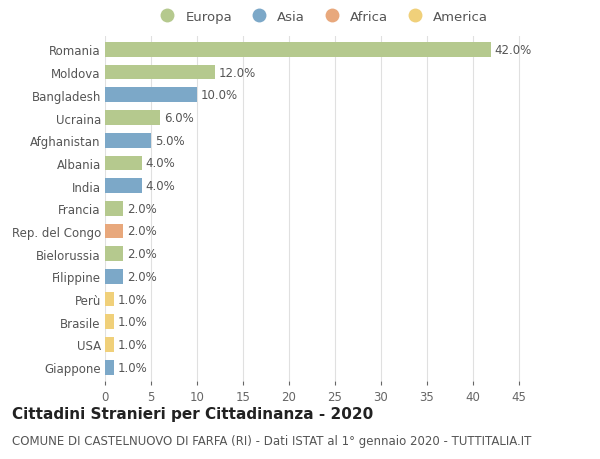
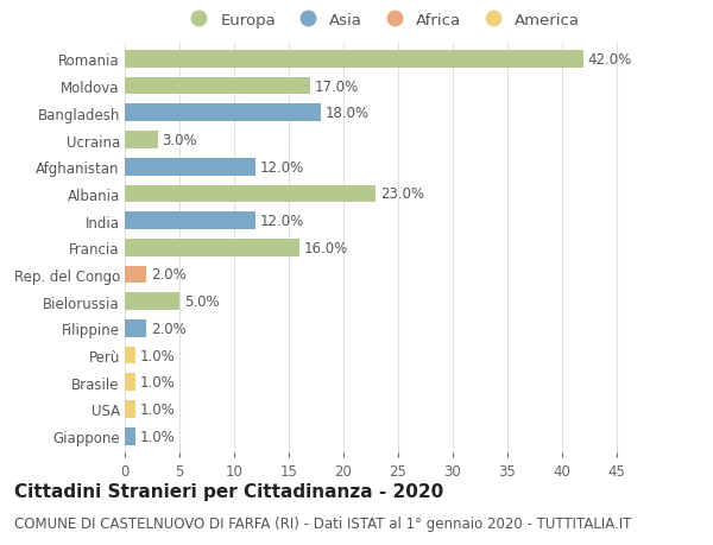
Moldova: 12.0% -> 17.0%
Bangladesh: 10.0% -> 18.0%
Ucraina: 6.0% -> 3.0%
Afghanistan: 5.0% -> 12.0%
Albania: 4.0% -> 23.0%
India: 4.0% -> 12.0%
Francia: 2.0% -> 16.0%
Bielorussia: 2.0% -> 5.0%
